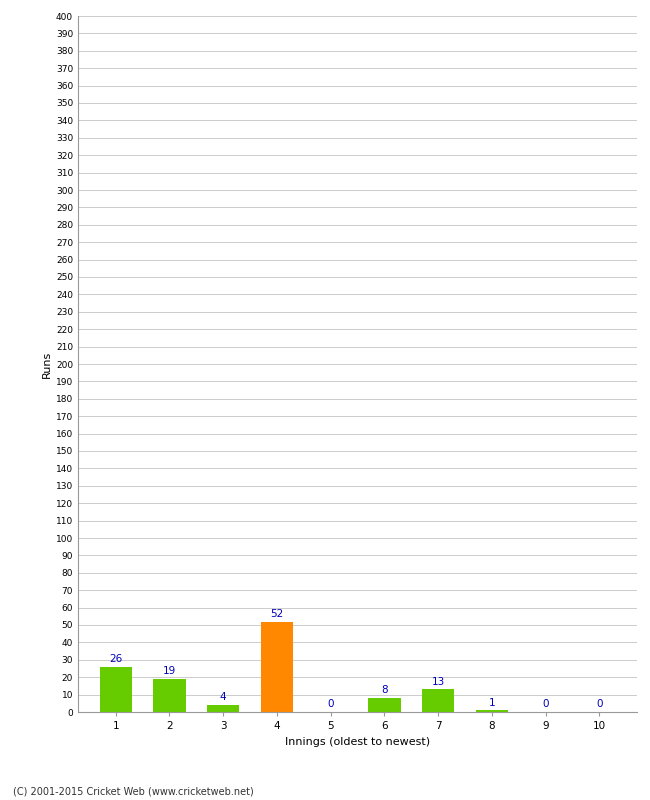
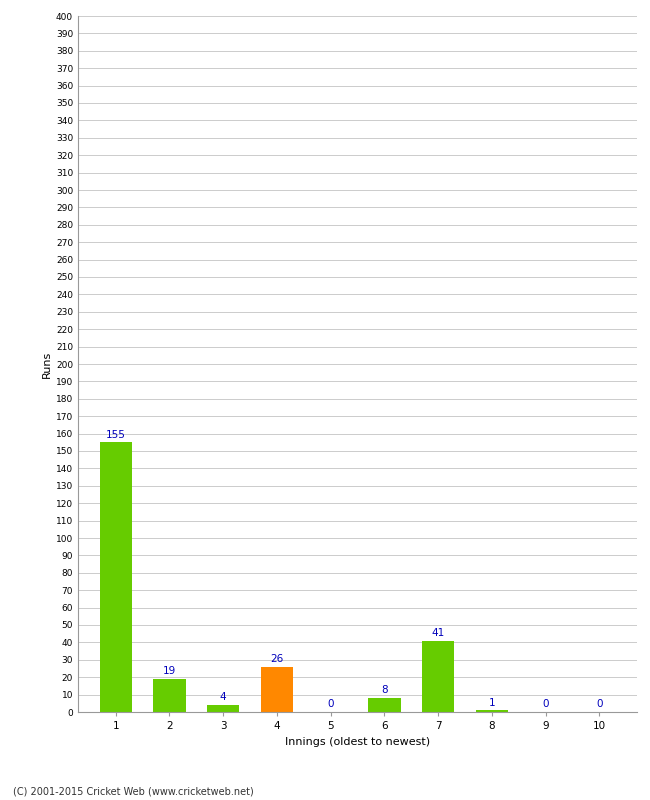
1: 26 -> 155
4: 52 -> 26
7: 13 -> 41
